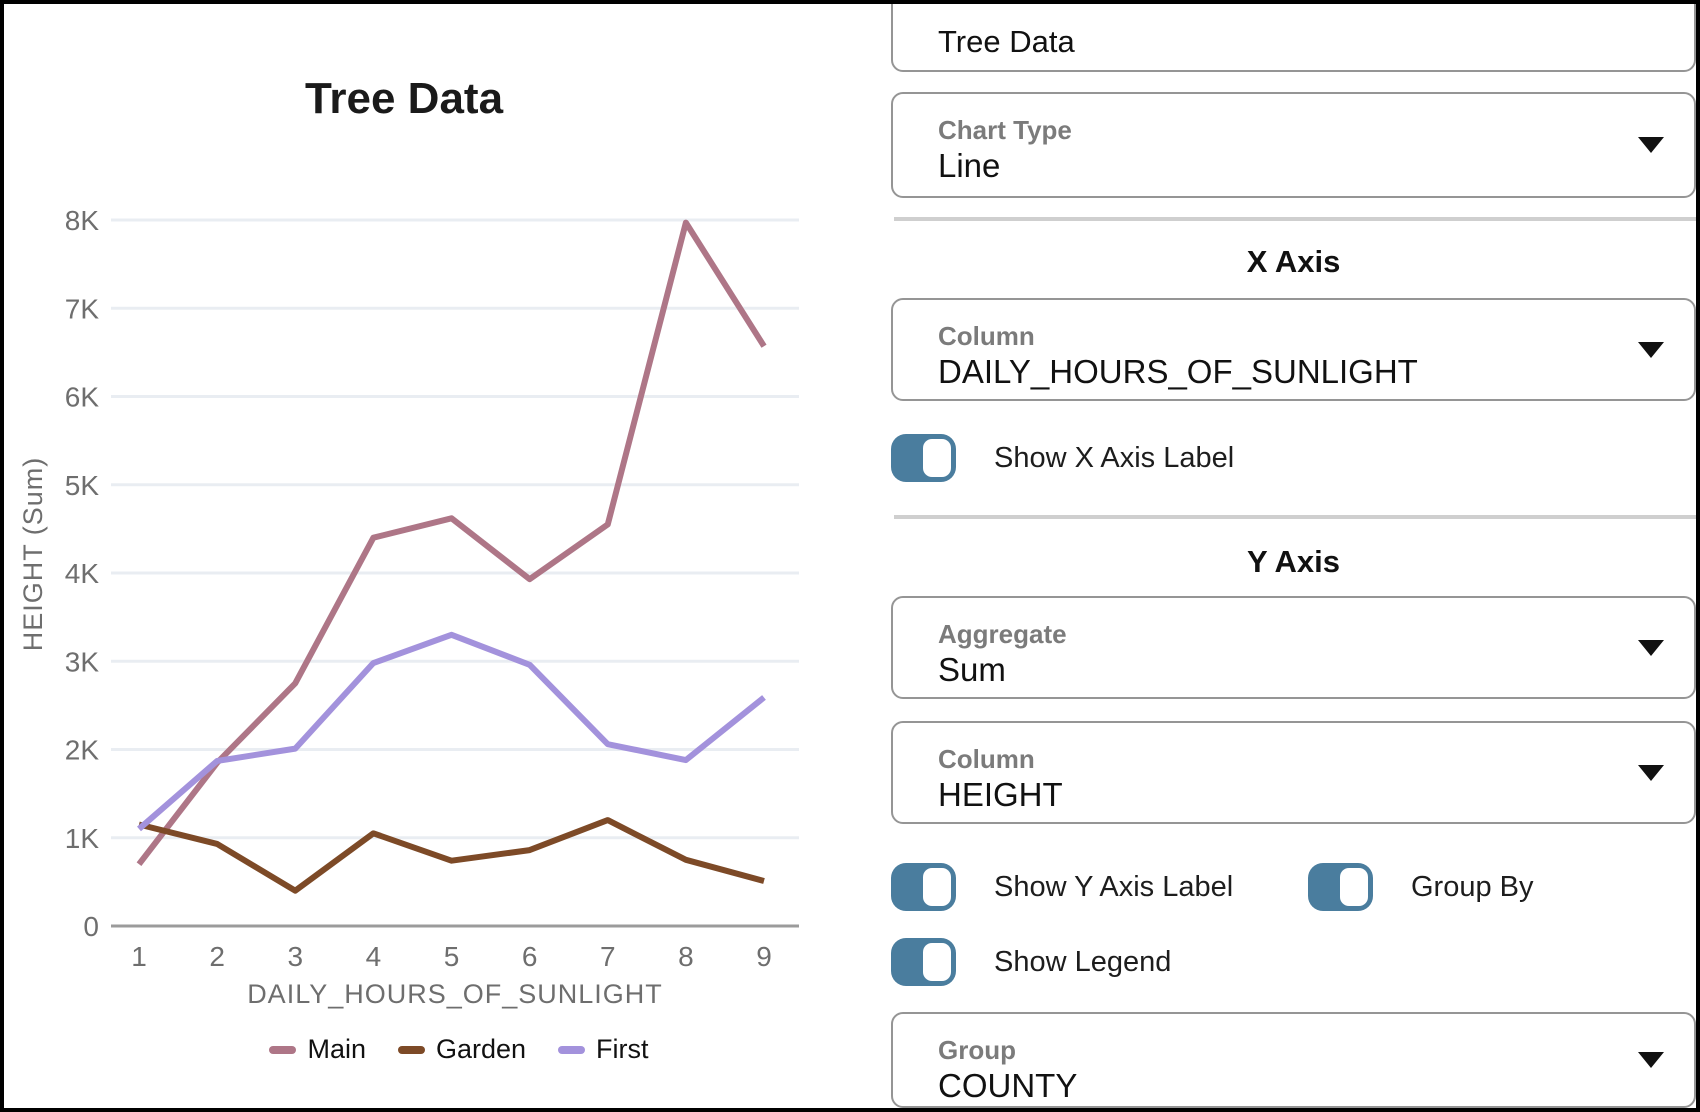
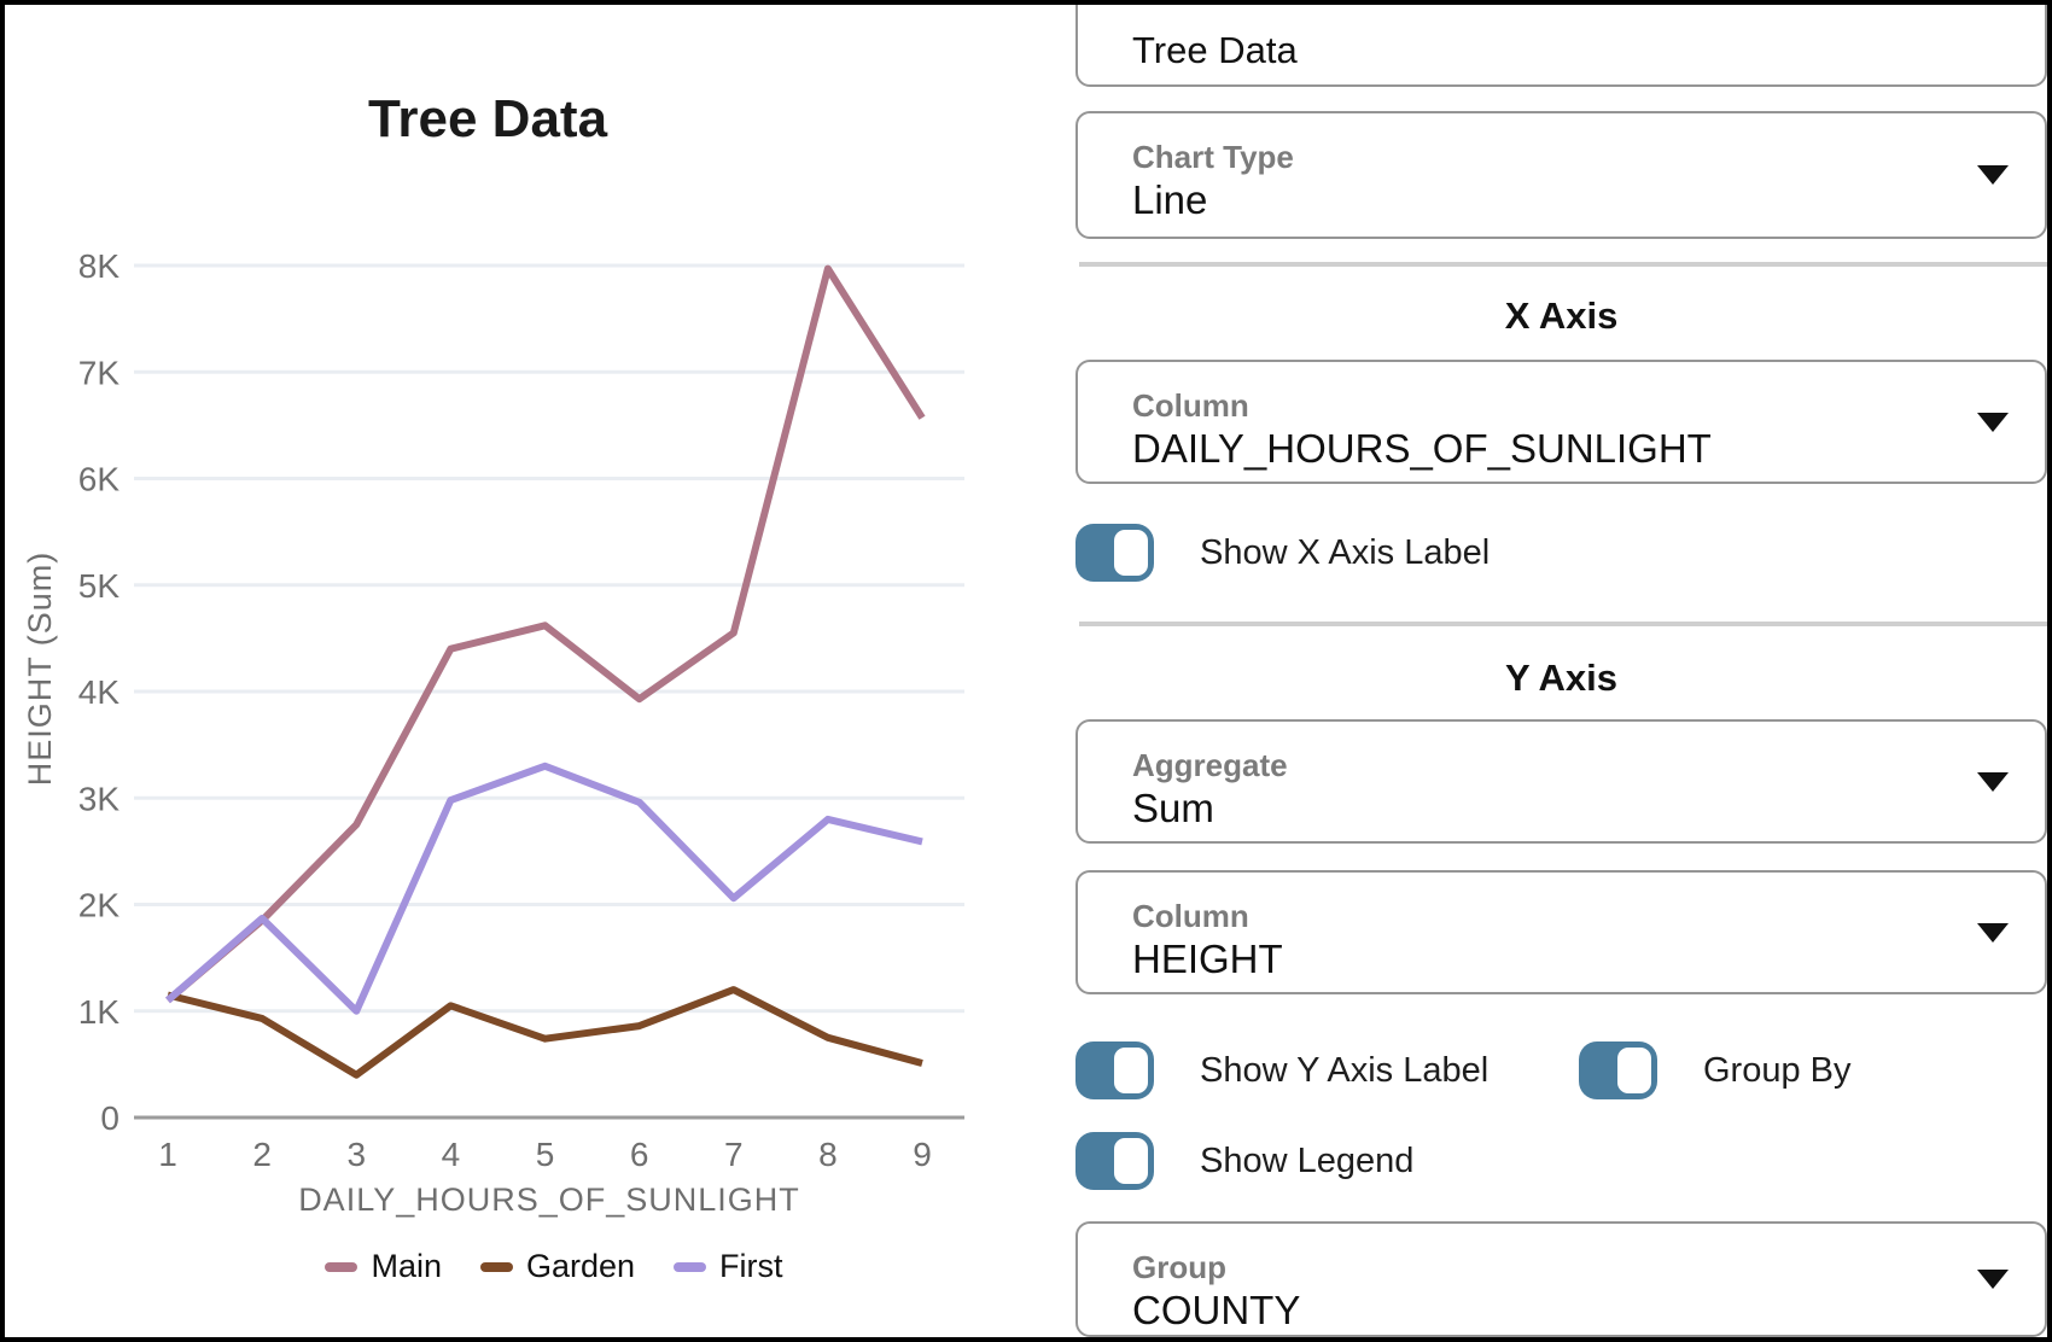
Main/1: 0.7K -> 1.1K
First/3: 2.0K -> 1.0K
First/8: 1.9K -> 2.8K
